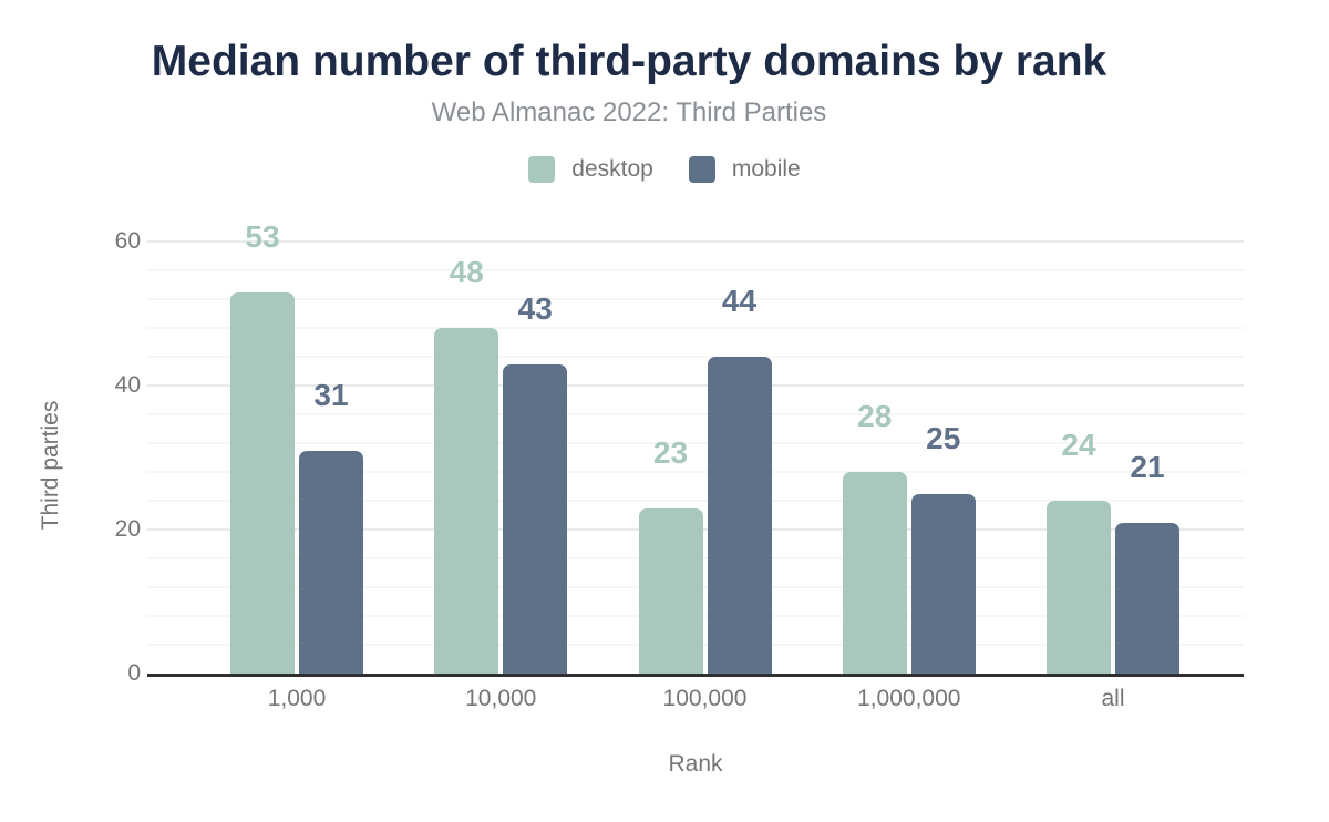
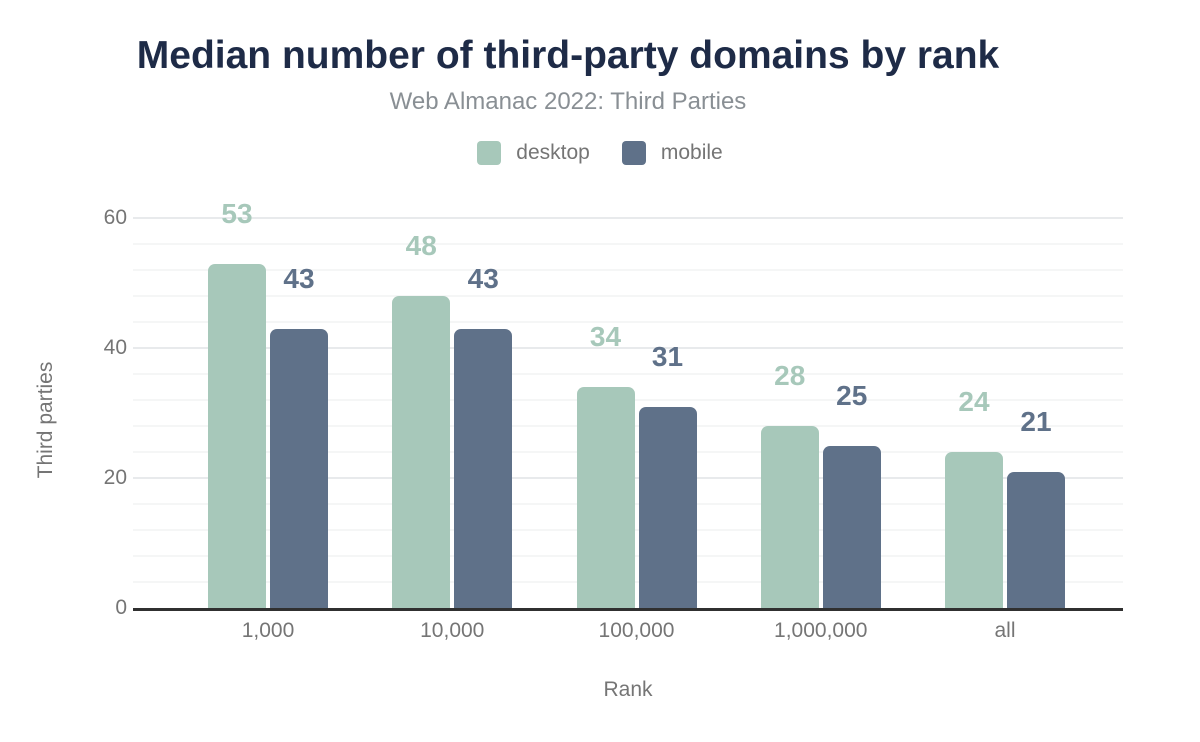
mobile/1,000: 31 -> 43
desktop/100,000: 23 -> 34
mobile/100,000: 44 -> 31
